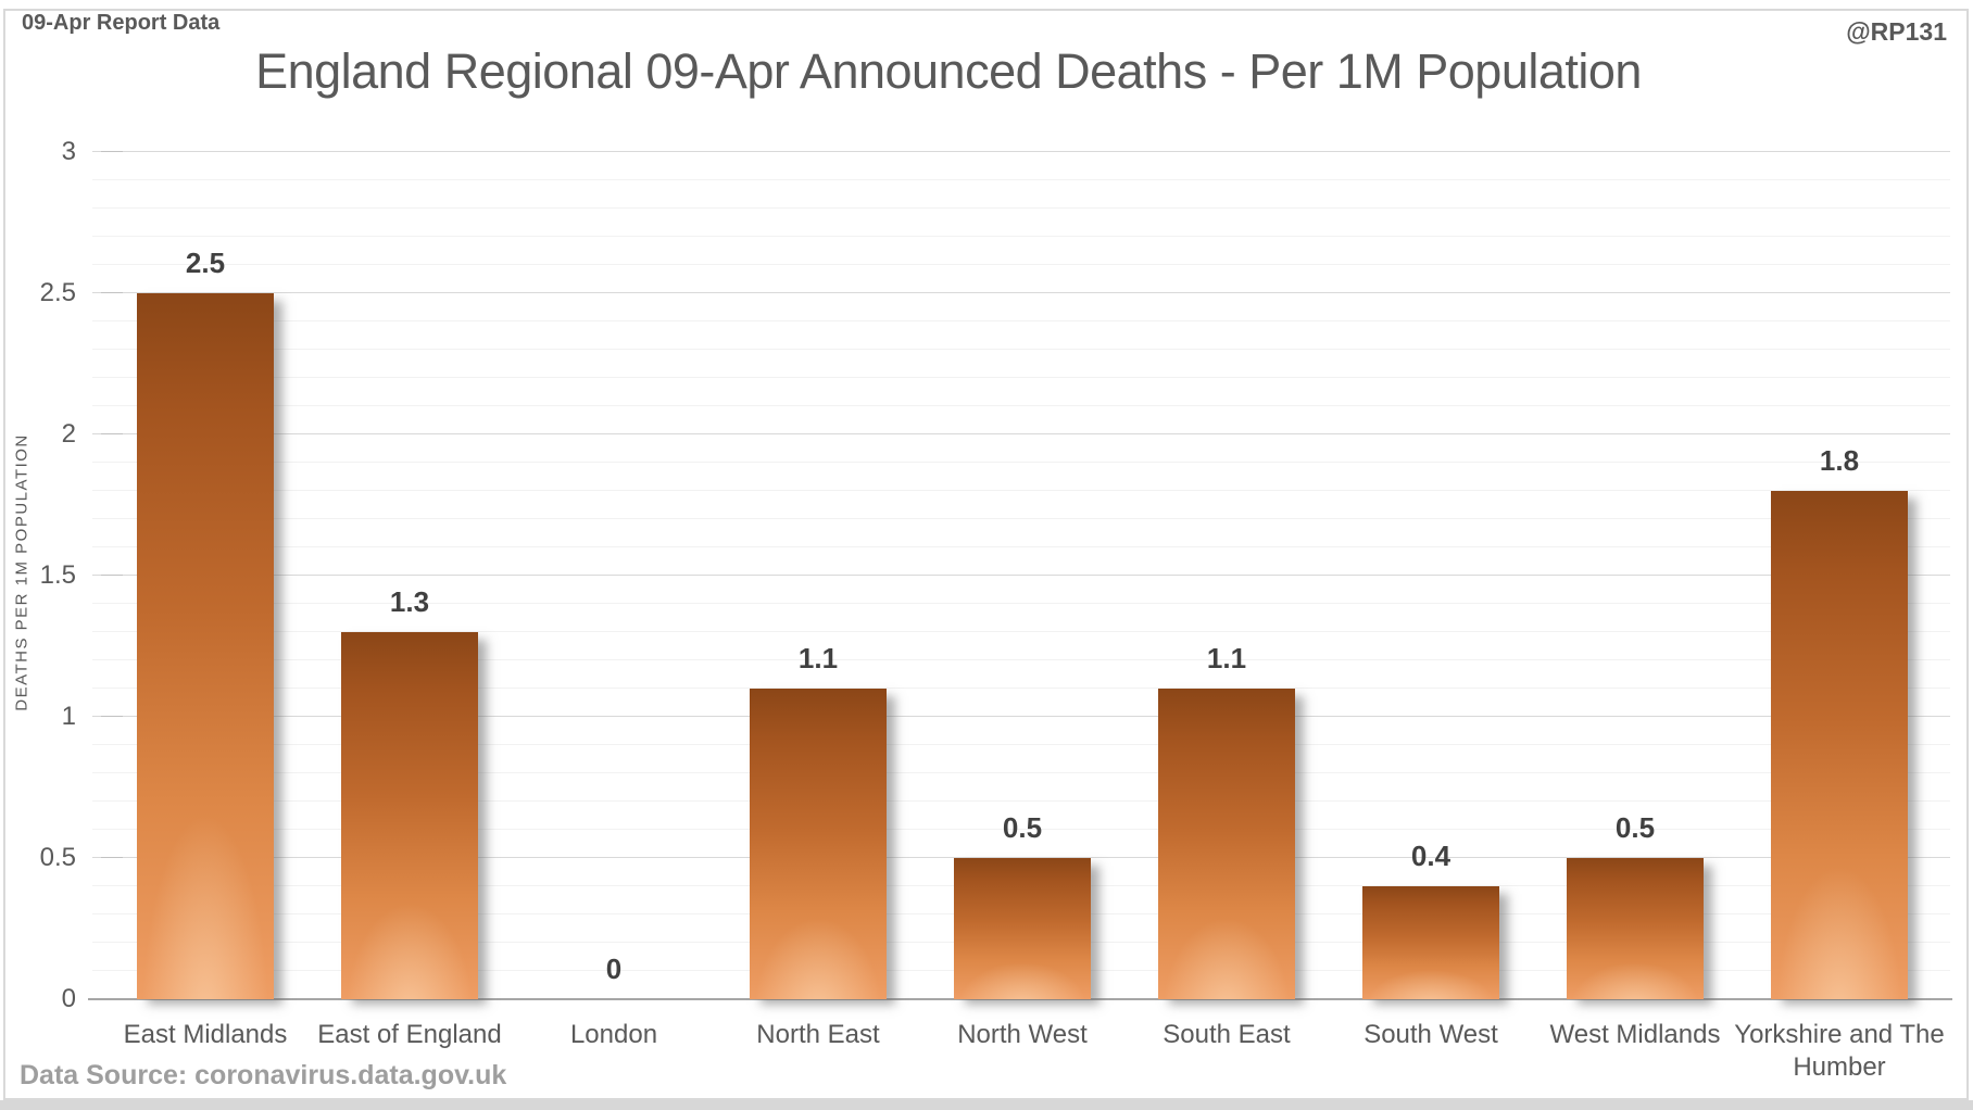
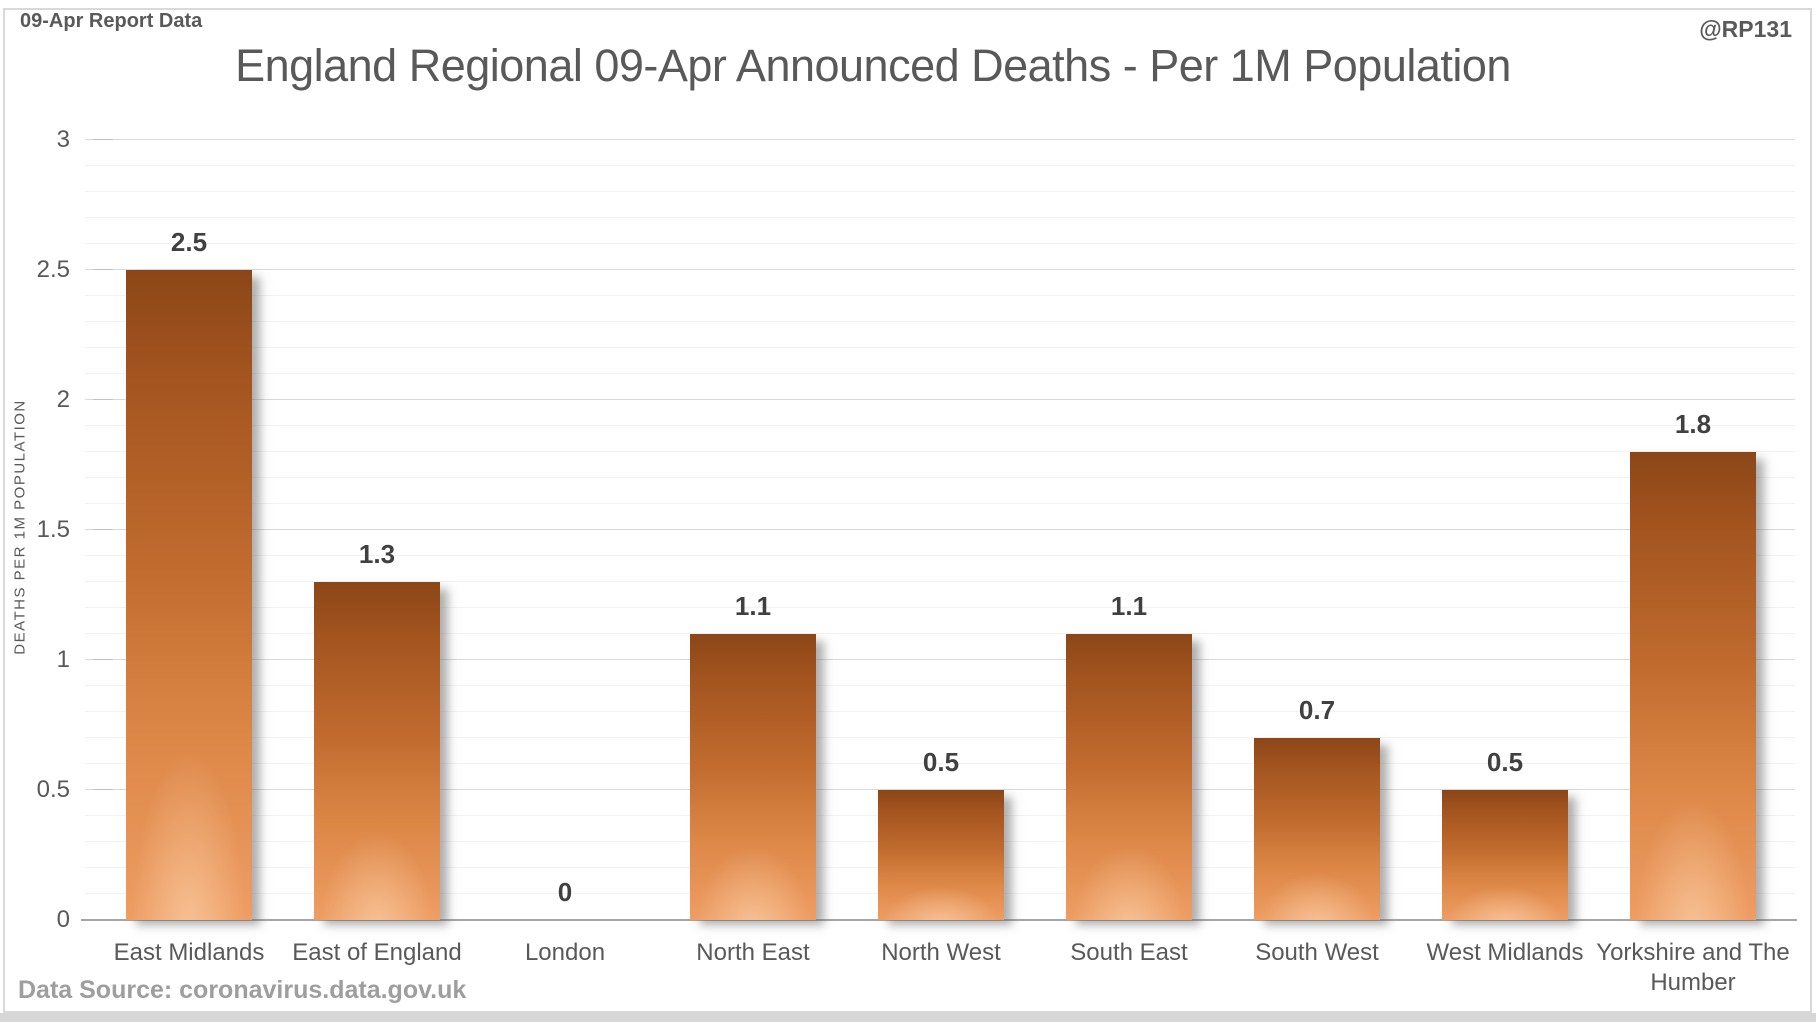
South West: 0.4 -> 0.7
